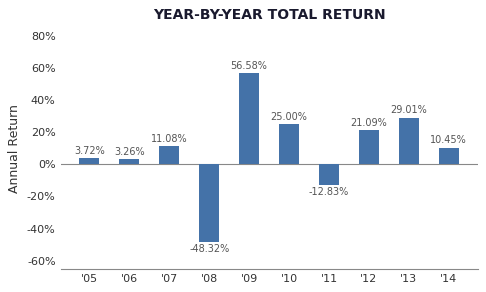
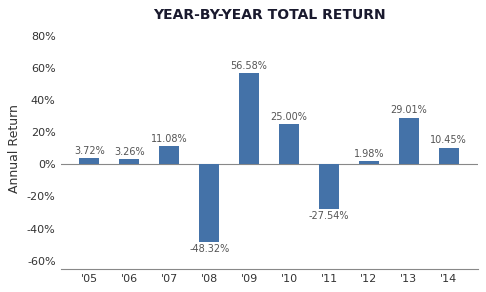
'11: -12.83% -> -27.54%
'12: 21.09% -> 1.98%
